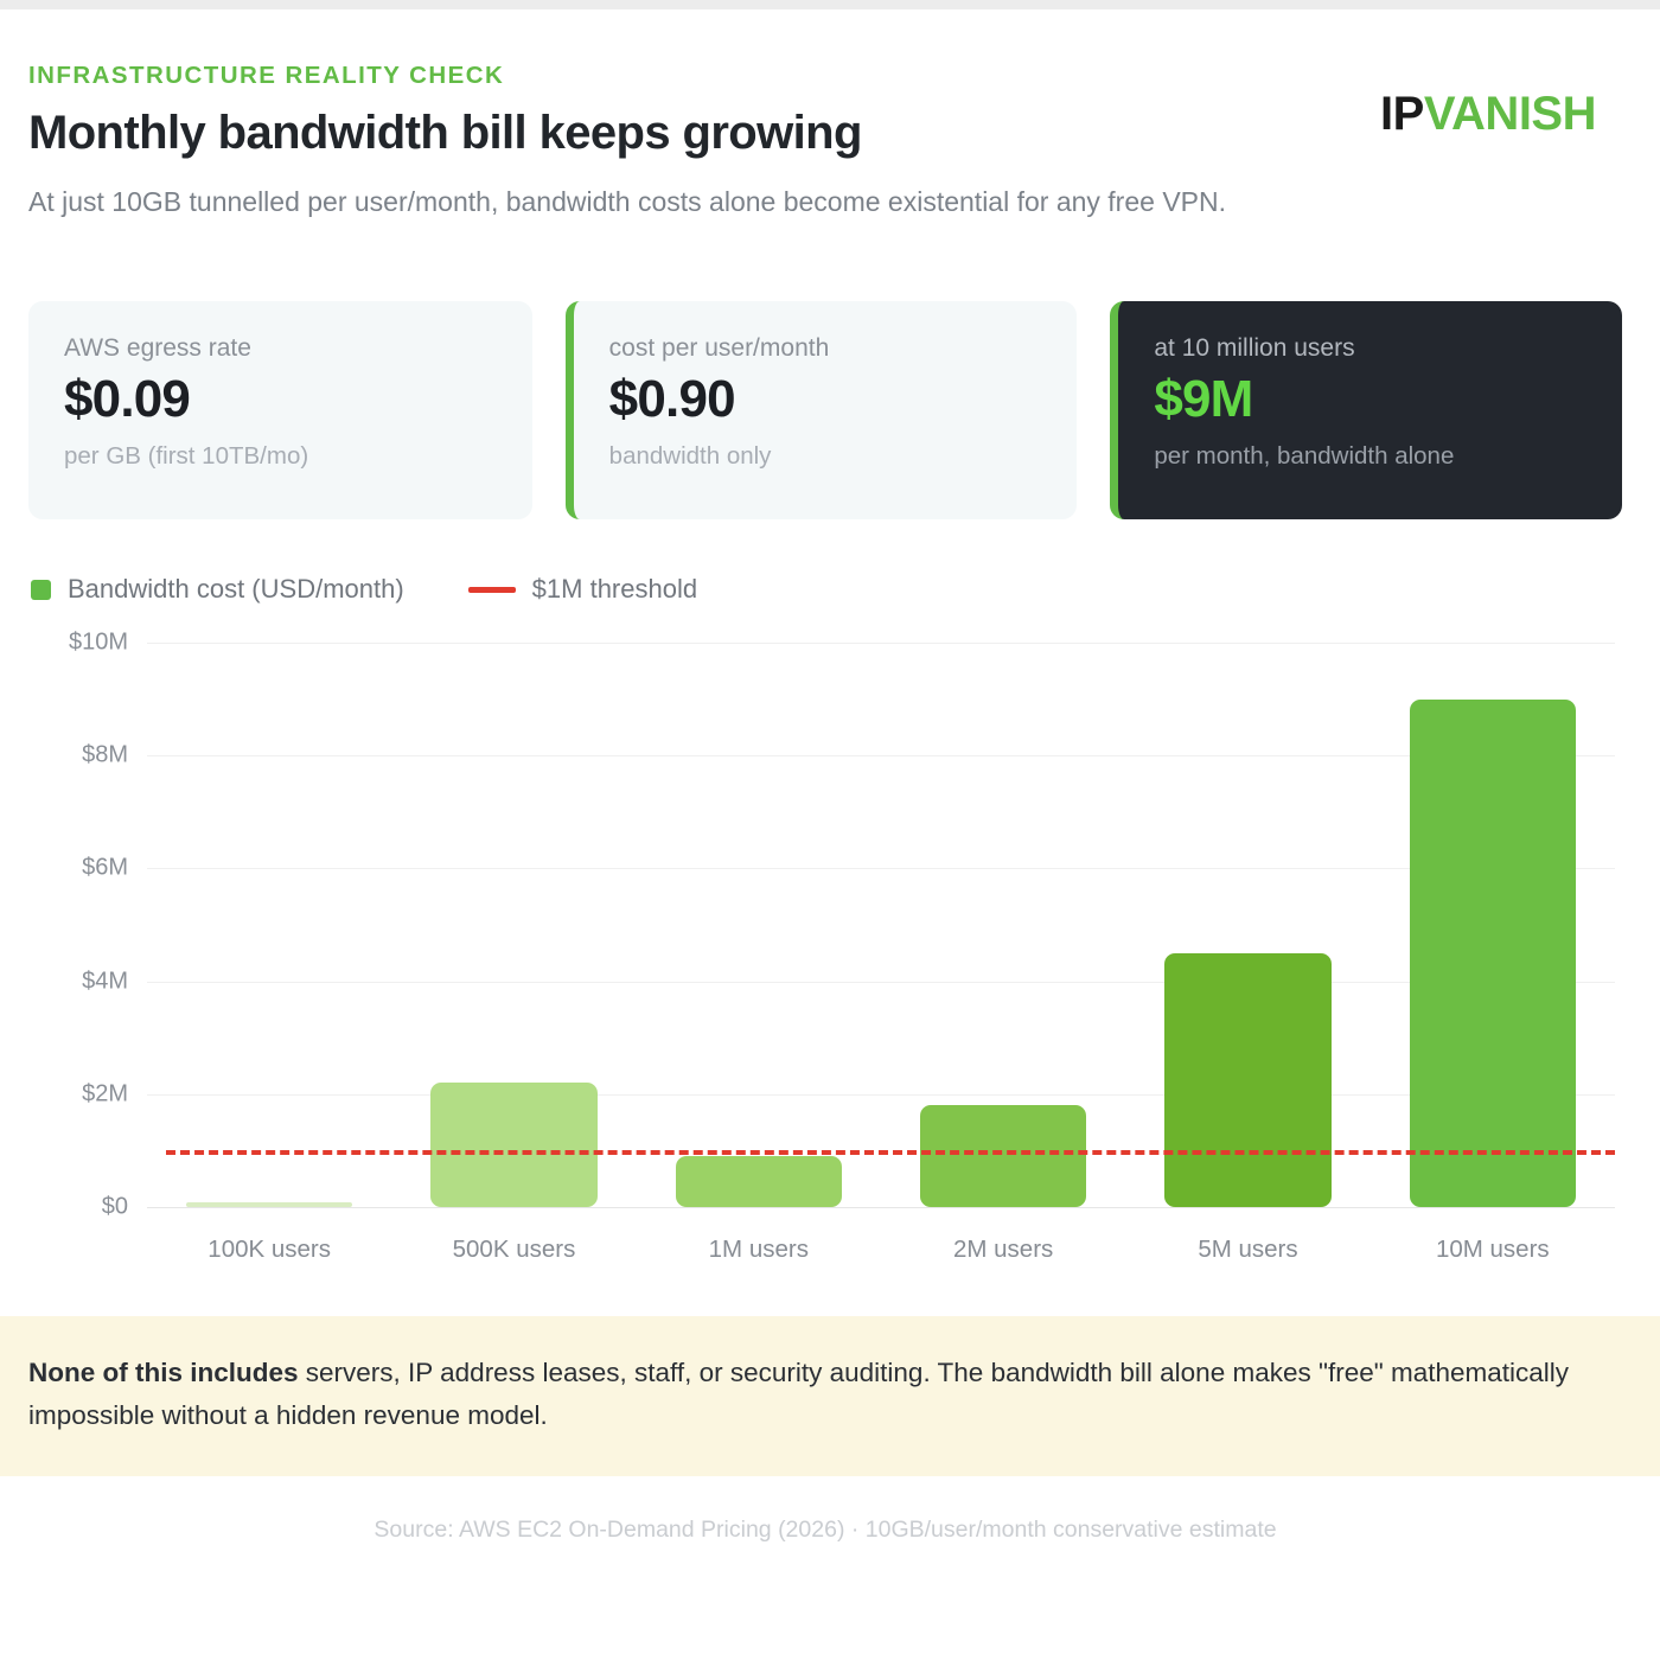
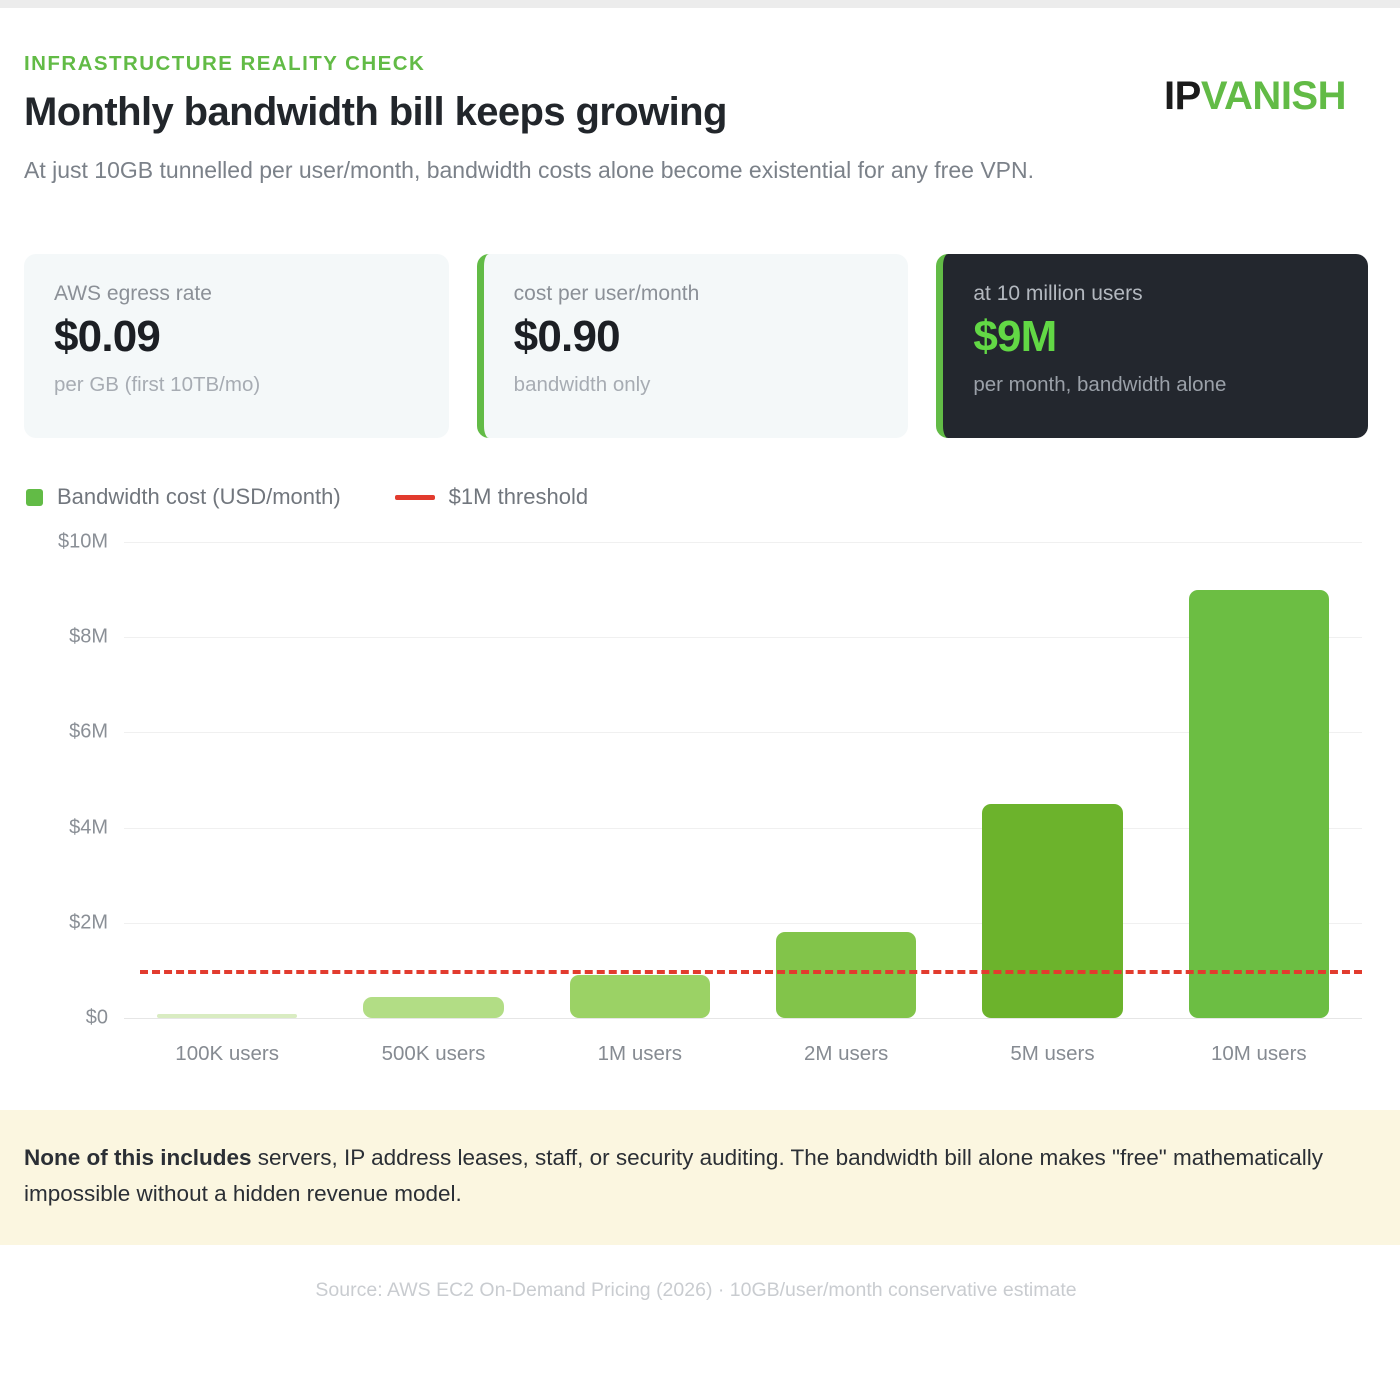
500K users: $2.2M -> $0.5M
